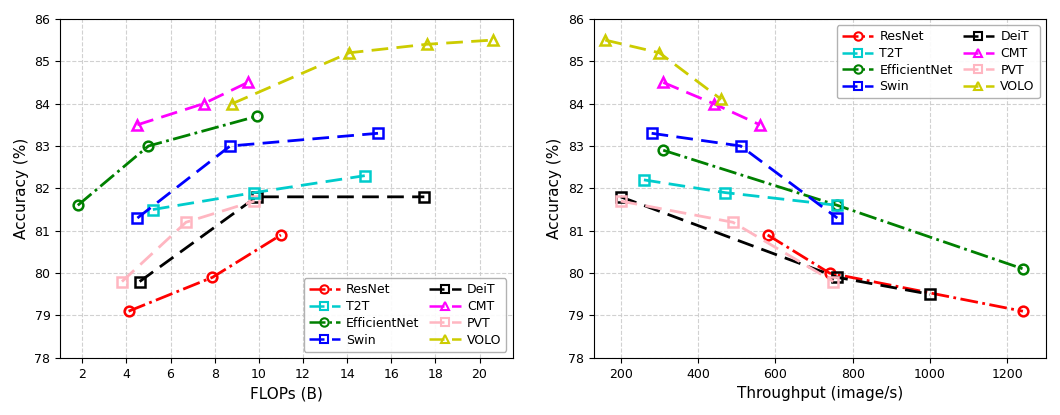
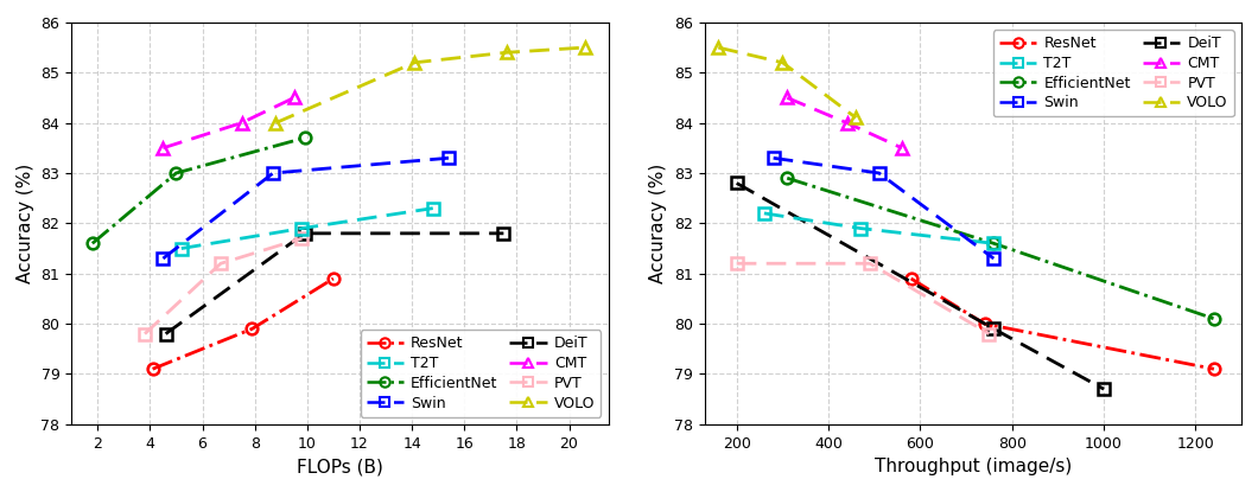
DeiT/200: 81.8 -> 82.8
PVT/200: 81.7 -> 81.2
DeiT/1000: 79.5 -> 78.7
